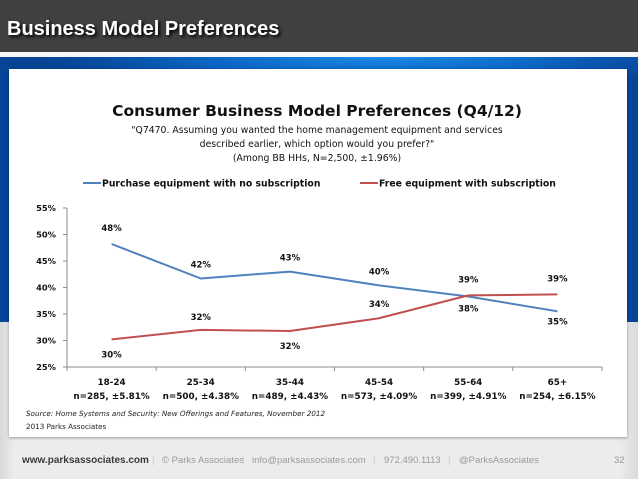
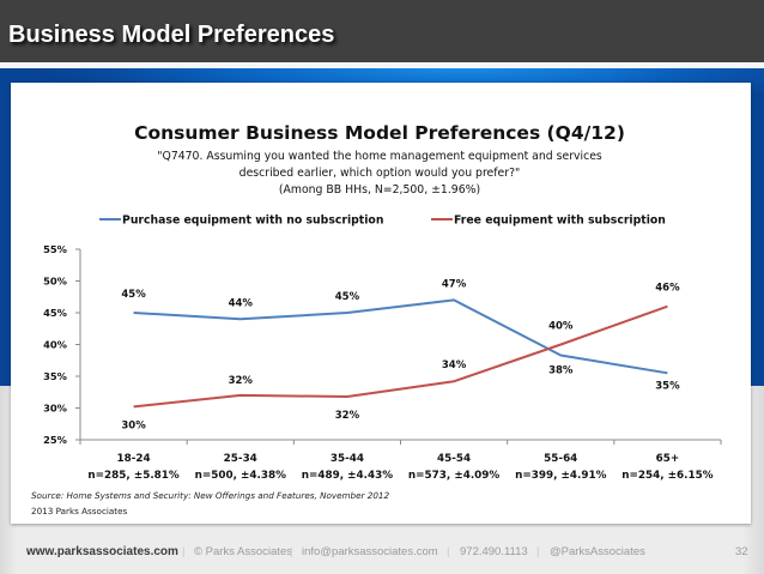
Purchase equipment with no subscription/18-24: 48% -> 45%
Purchase equipment with no subscription/25-34: 42% -> 44%
Purchase equipment with no subscription/35-44: 43% -> 45%
Purchase equipment with no subscription/45-54: 40% -> 47%
Free equipment with subscription/55-64: 39% -> 40%
Free equipment with subscription/65+: 39% -> 46%
